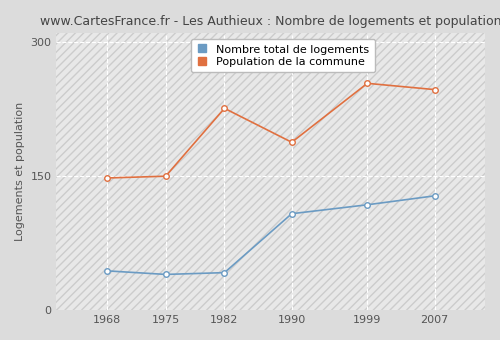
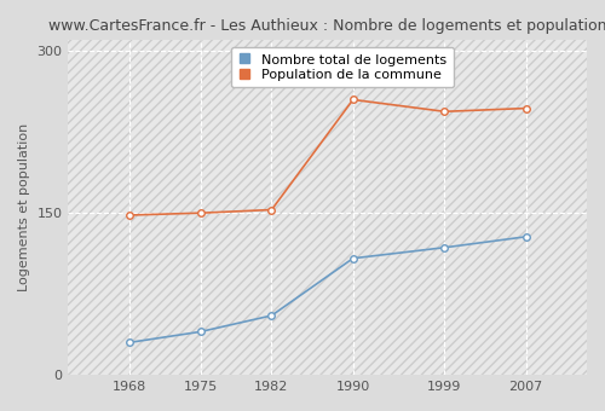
Nombre total de logements/1968: 44 -> 30
Nombre total de logements/1982: 42 -> 55
Population de la commune/1982: 226 -> 153
Population de la commune/1990: 188 -> 255
Population de la commune/1999: 254 -> 244
